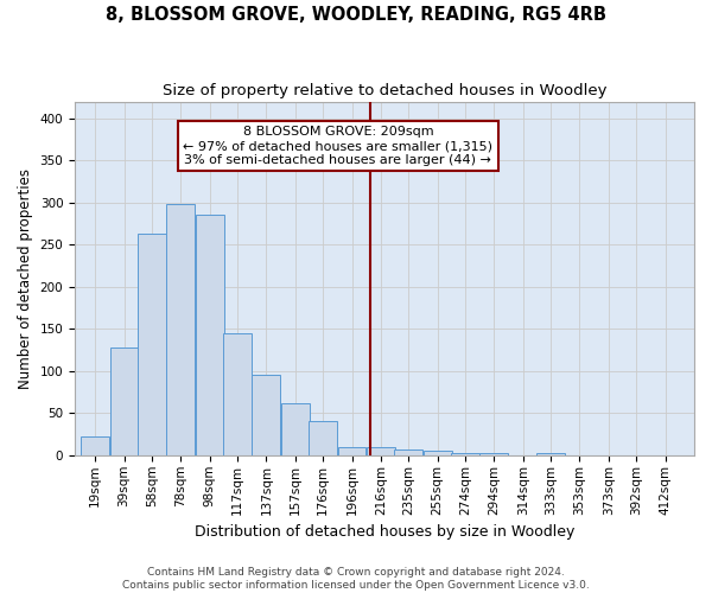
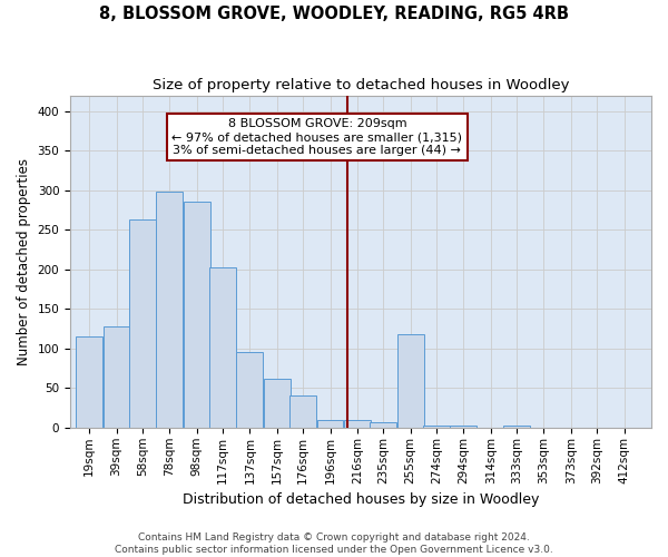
19sqm: 22 -> 116
117sqm: 145 -> 202
255sqm: 5 -> 118
